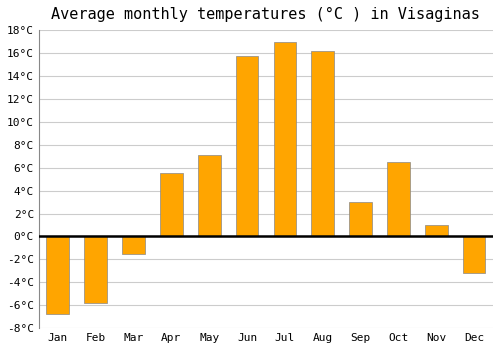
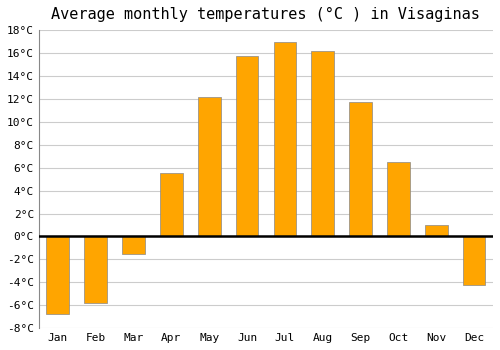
May: 7.1°C -> 12.2°C
Sep: 3.0°C -> 11.7°C
Dec: -3.2°C -> -4.2°C
